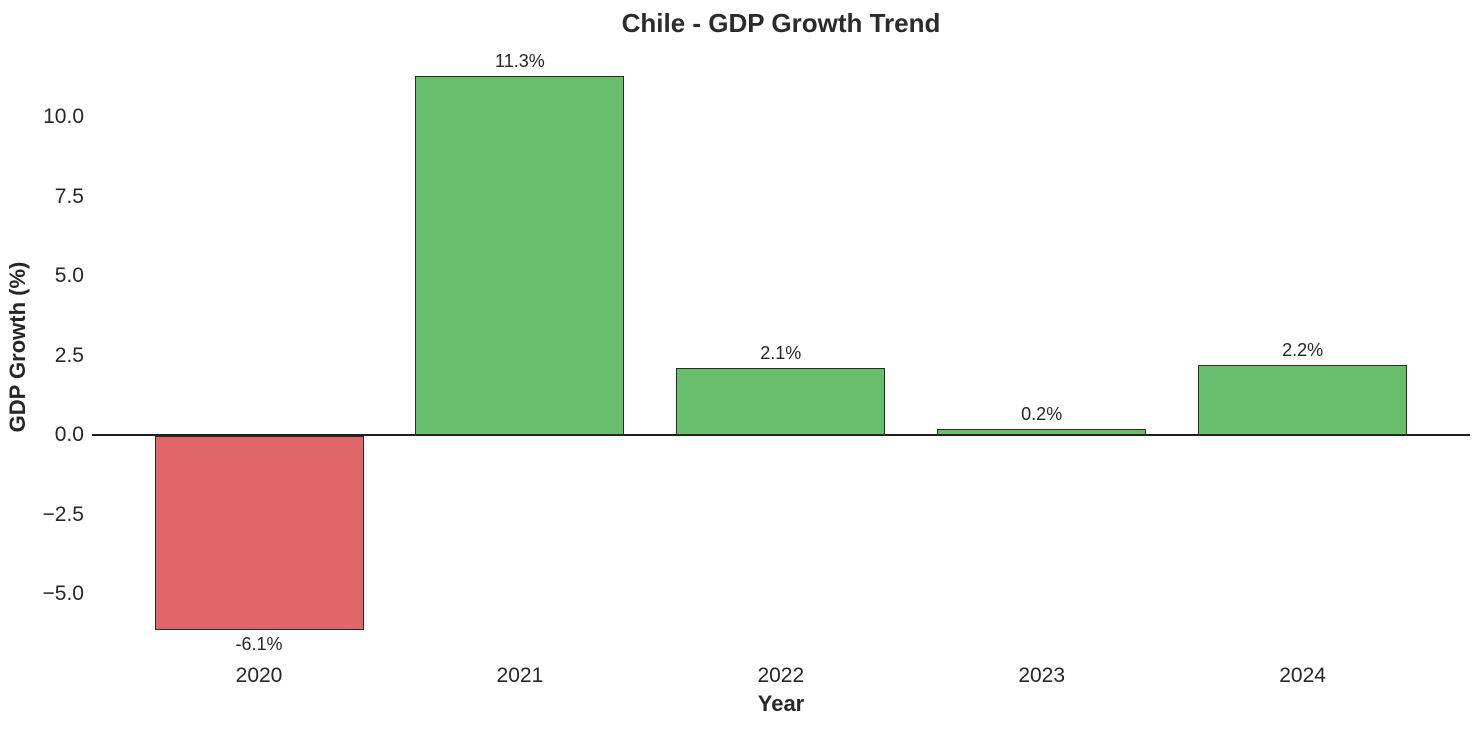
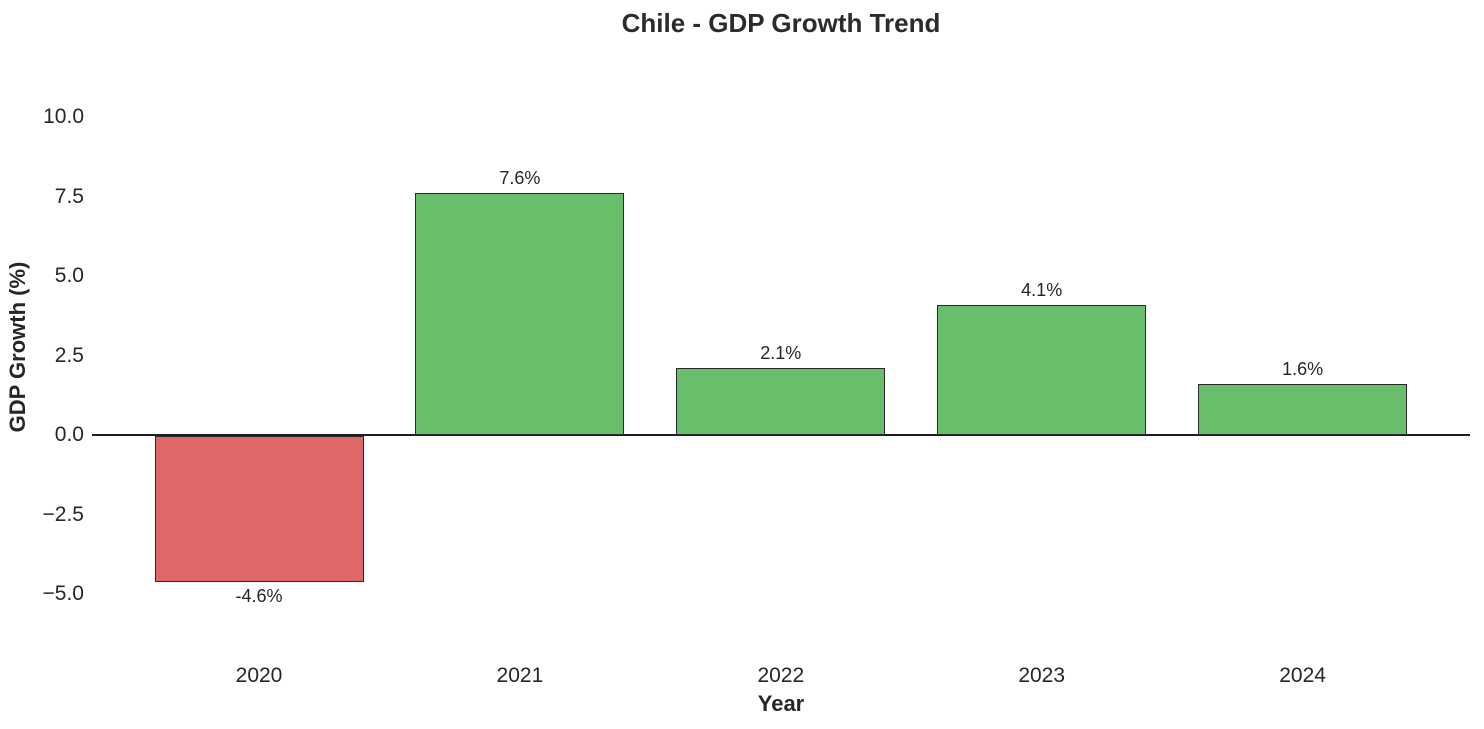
2020: -6.1% -> -4.6%
2021: 11.3% -> 7.6%
2023: 0.2% -> 4.1%
2024: 2.2% -> 1.6%
